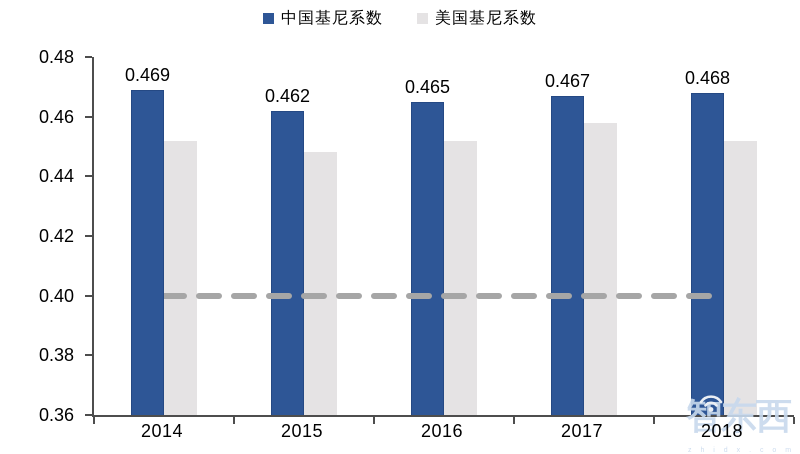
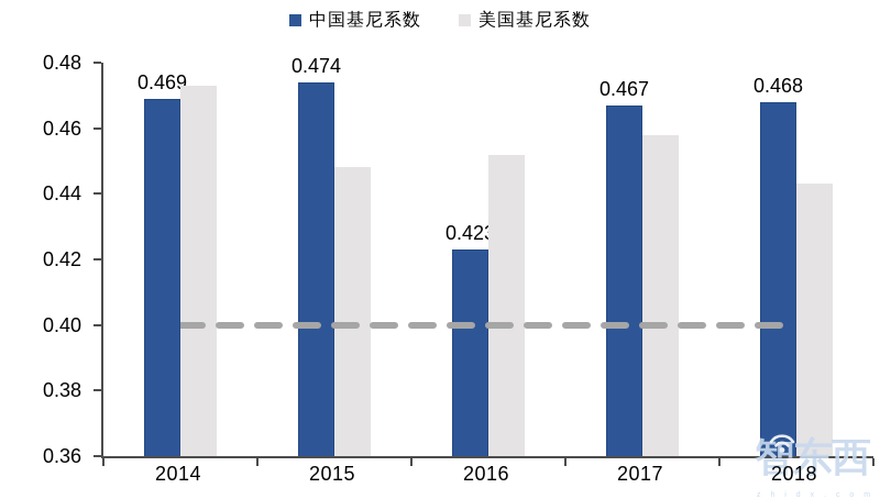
美国基尼系数/2014: 0.452 -> 0.473
中国基尼系数/2015: 0.462 -> 0.474
中国基尼系数/2016: 0.465 -> 0.423
美国基尼系数/2018: 0.452 -> 0.443
